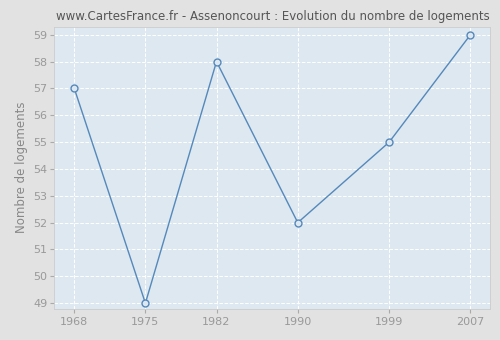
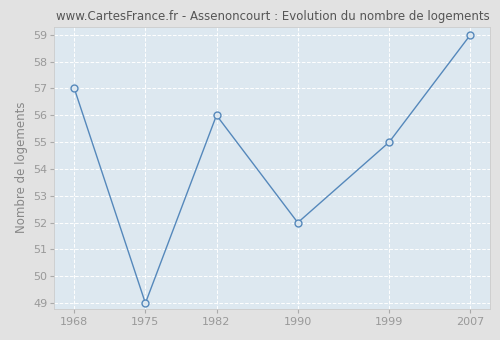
1982: 58 -> 56
